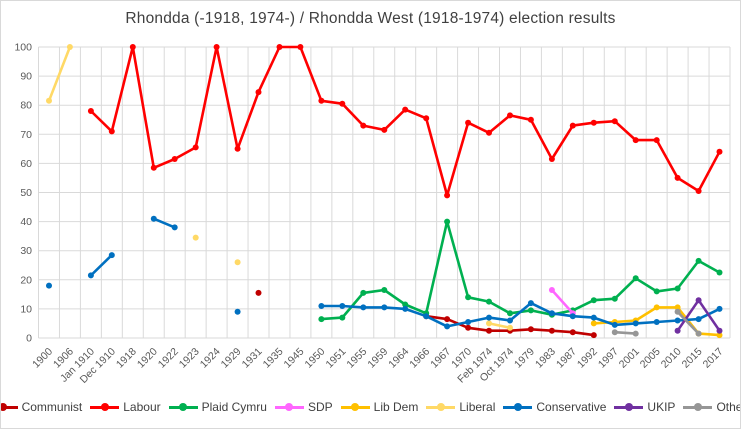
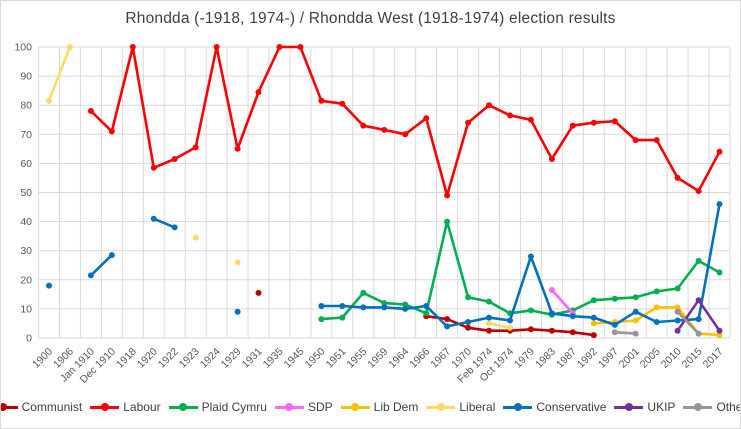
Plaid Cymru/1959: 16 -> 12
Labour/1964: 78 -> 70
Conservative/1966: 8 -> 11
Labour/Feb 1974: 70 -> 80
Conservative/1979: 12 -> 28
Plaid Cymru/2001: 20 -> 14
Conservative/2001: 5 -> 9
Conservative/2017: 10 -> 46
